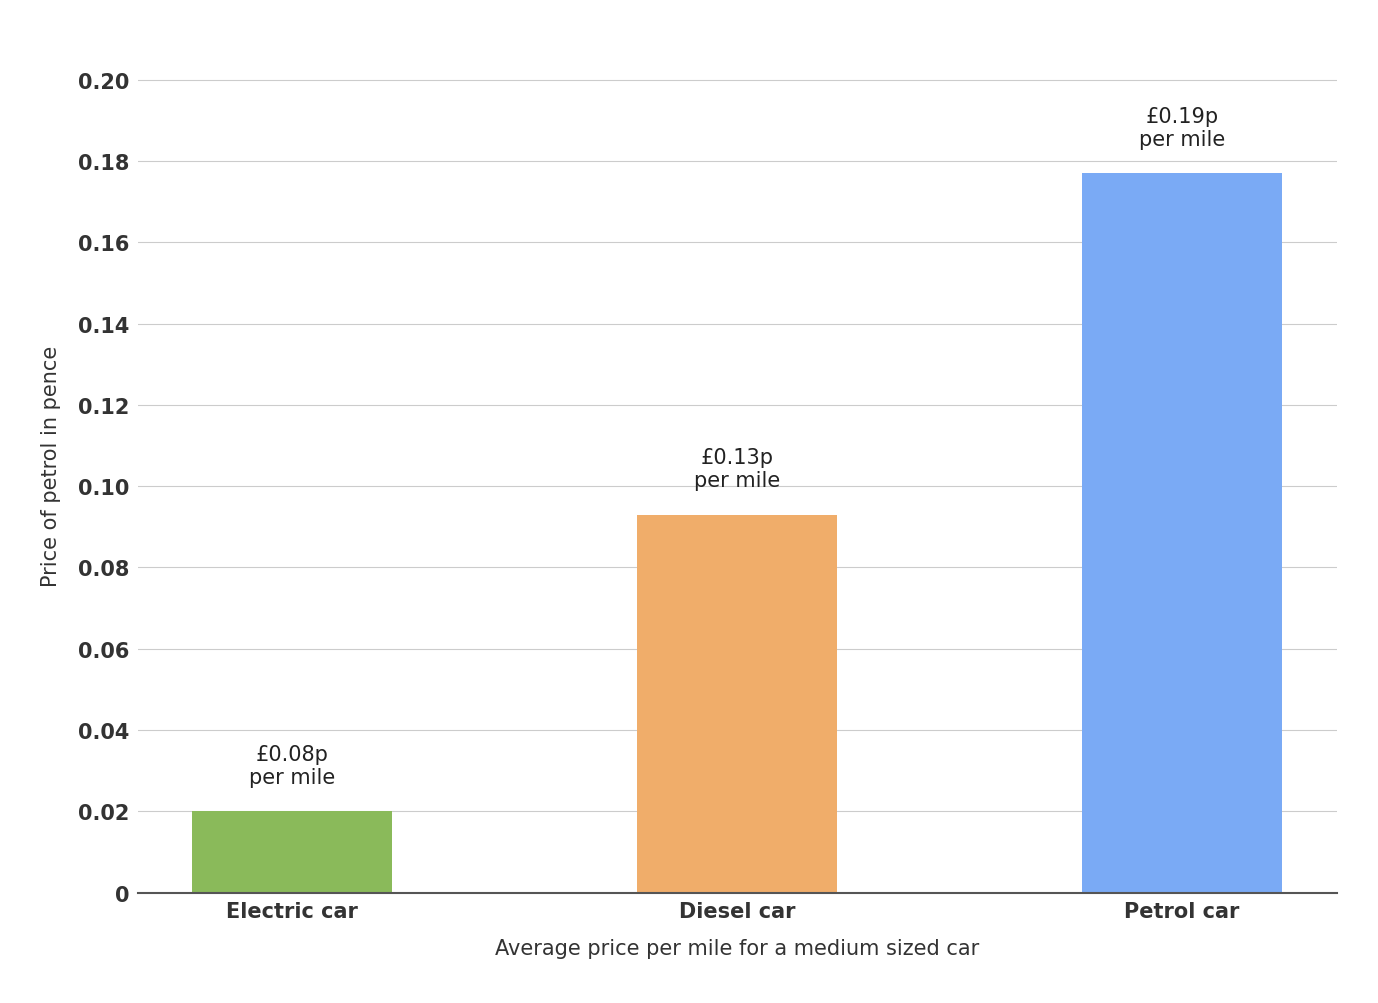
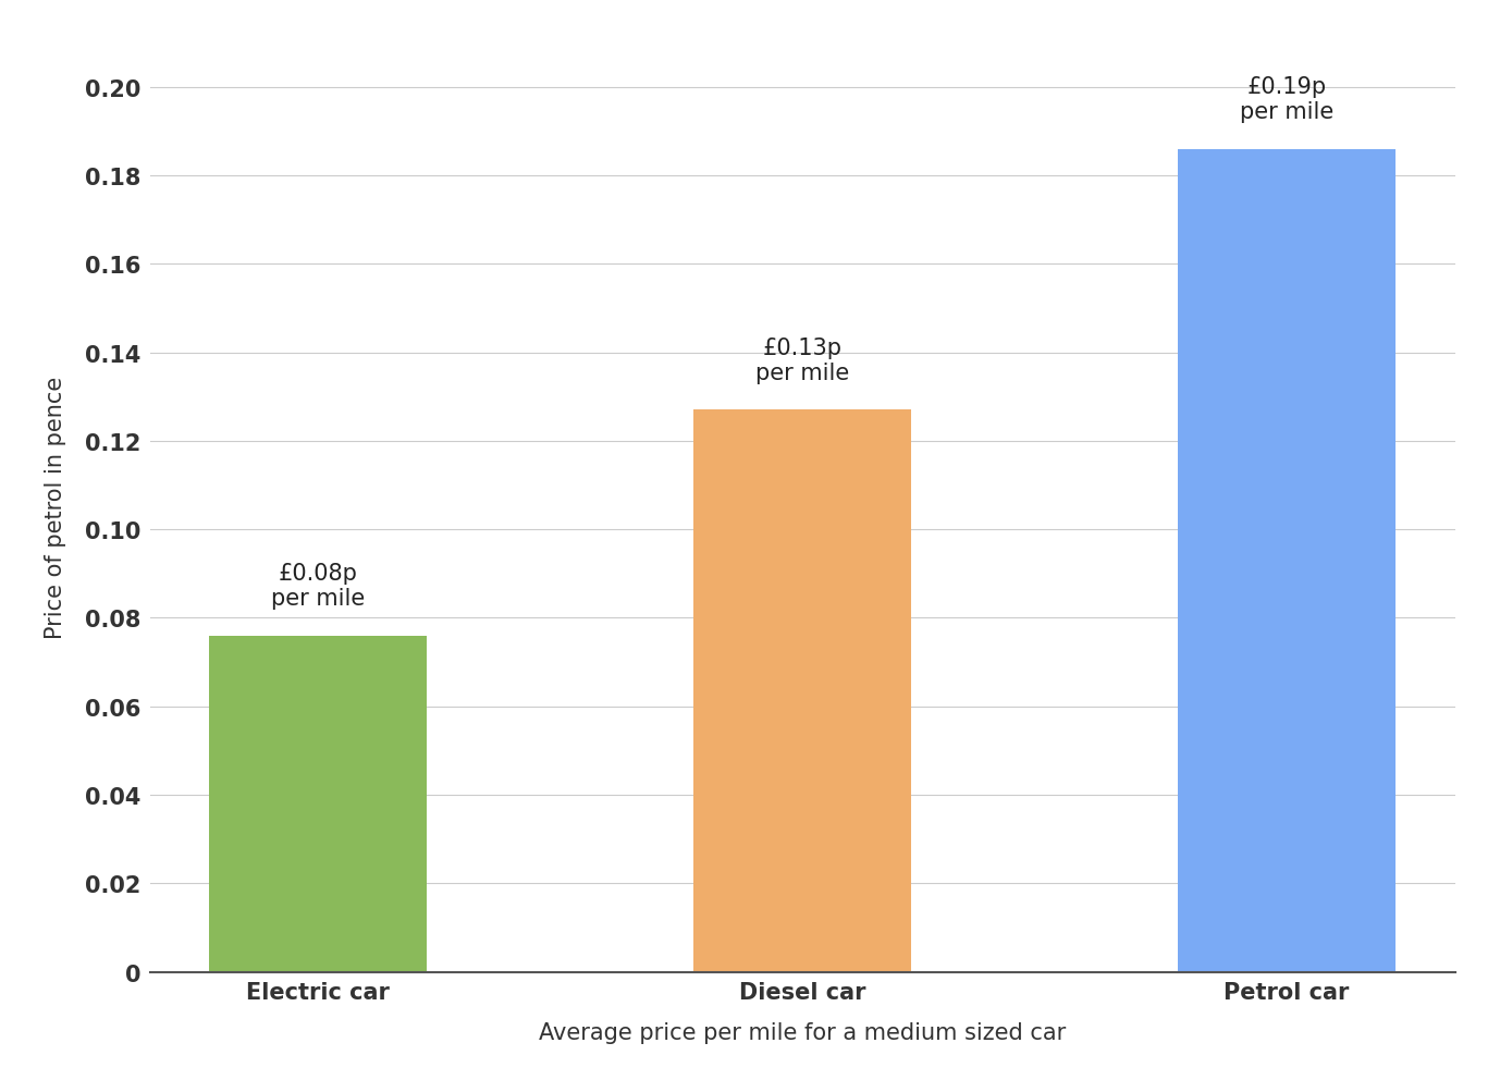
Electric car: 0.020 -> 0.076
Diesel car: 0.093 -> 0.127
Petrol car: 0.177 -> 0.186
